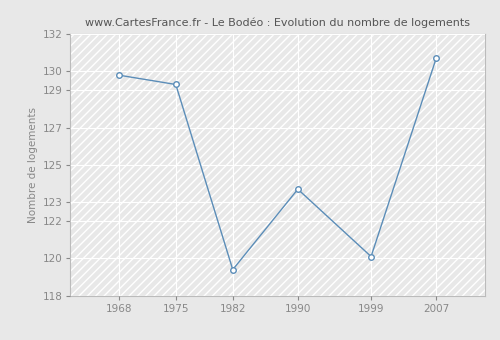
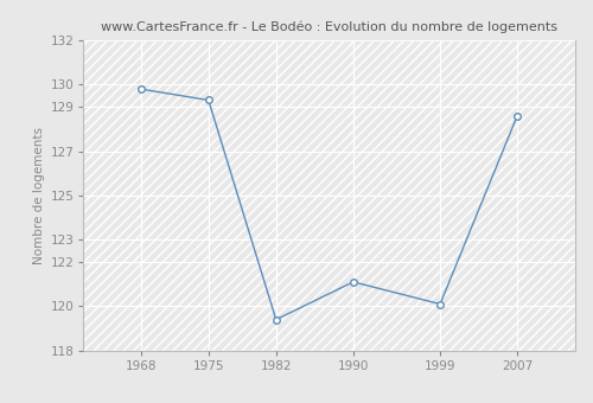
1990: 123.7 -> 121.1
2007: 130.7 -> 128.6
